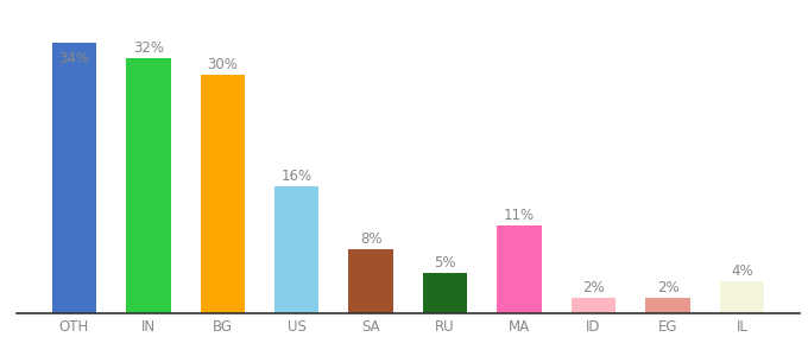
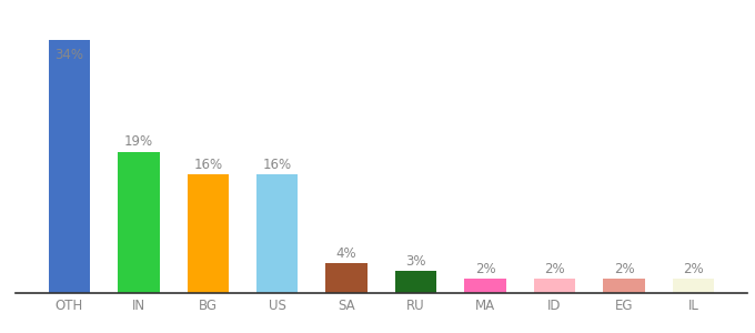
IN: 32% -> 19%
BG: 30% -> 16%
SA: 8% -> 4%
RU: 5% -> 3%
MA: 11% -> 2%
IL: 4% -> 2%
